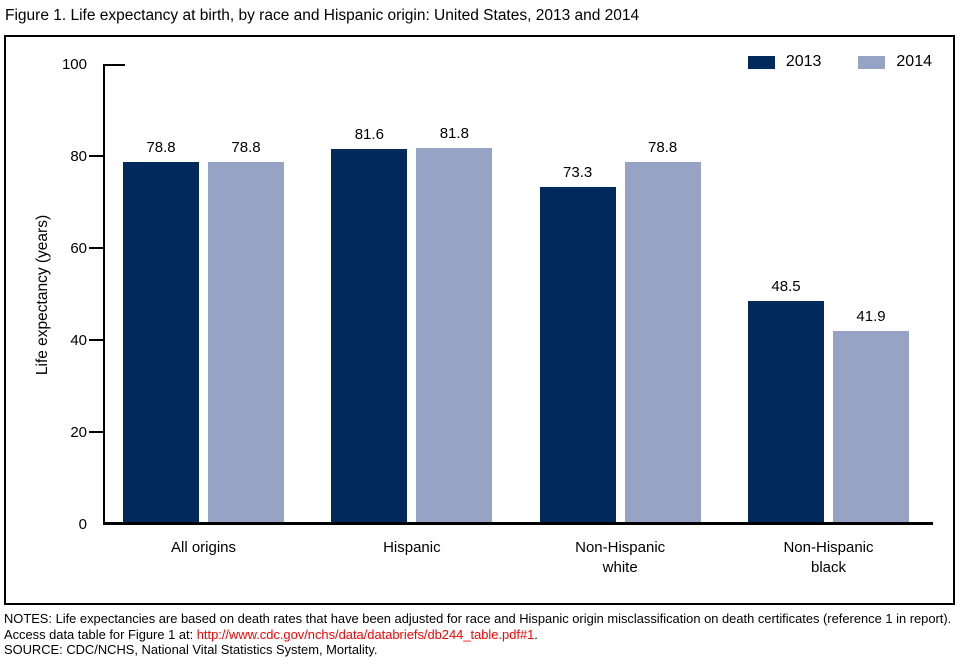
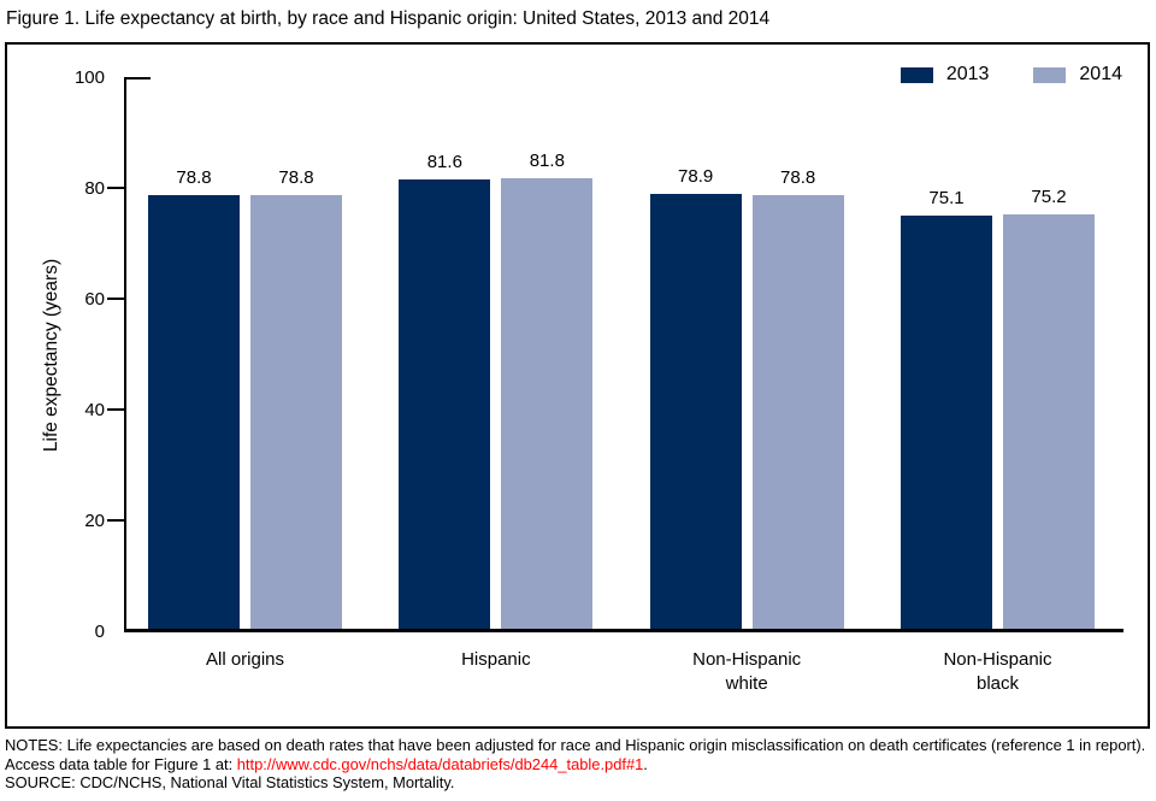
2013/Non-Hispanic white: 73.3 -> 78.9
2013/Non-Hispanic black: 48.5 -> 75.1
2014/Non-Hispanic black: 41.9 -> 75.2
